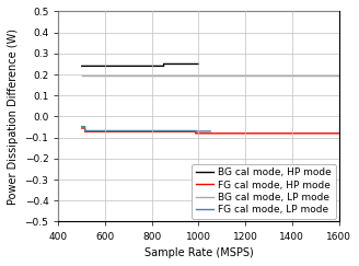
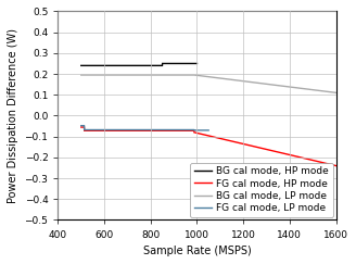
FG cal mode, HP mode/1600: -0.08 -> -0.24
BG cal mode, LP mode/1600: 0.20 -> 0.11
